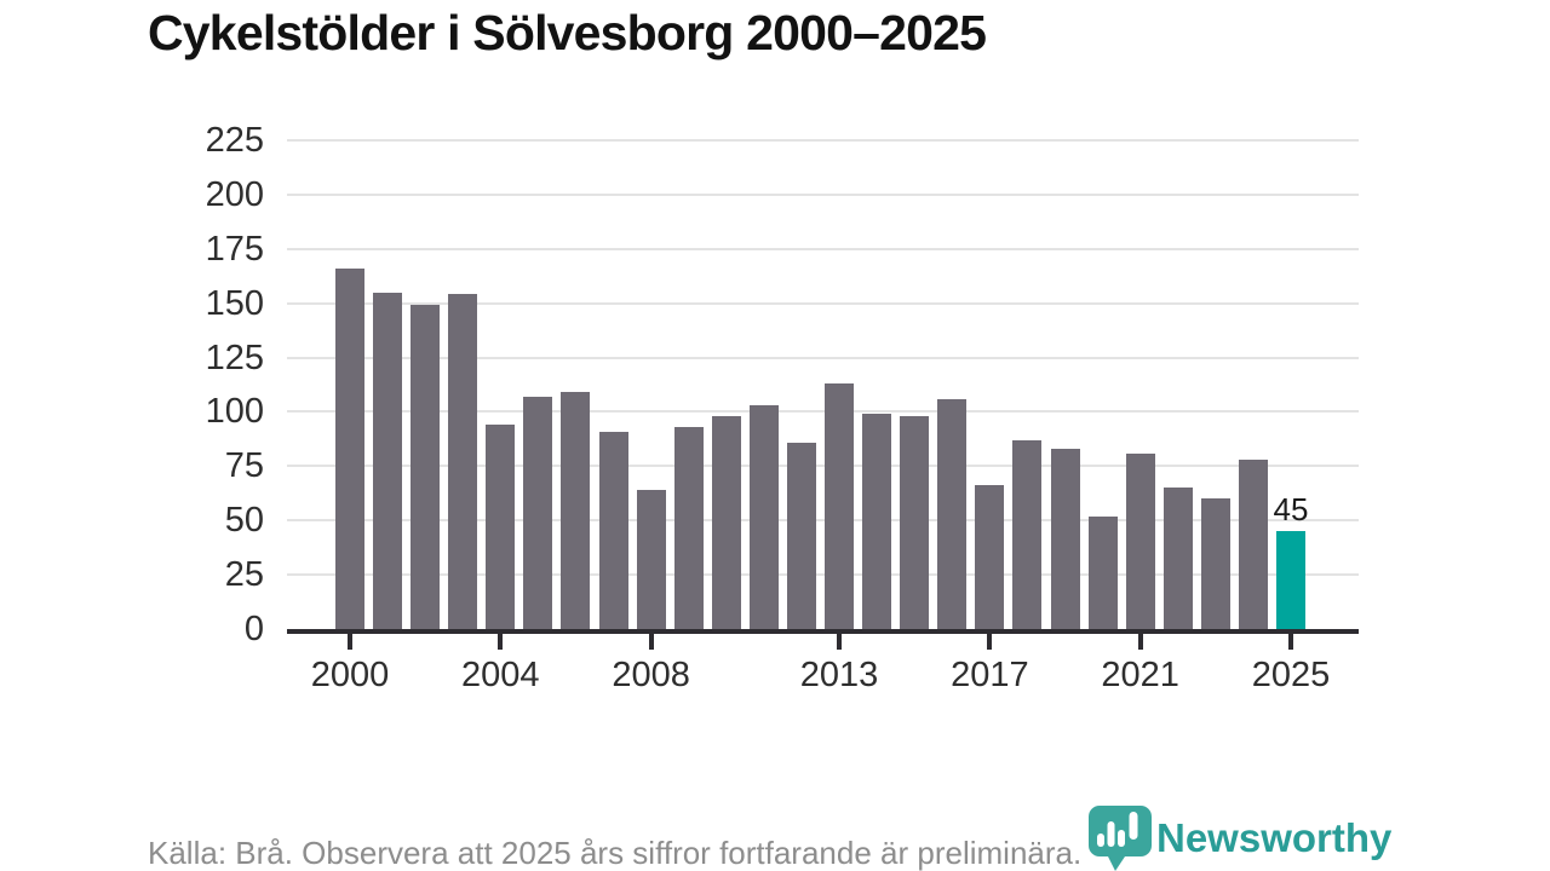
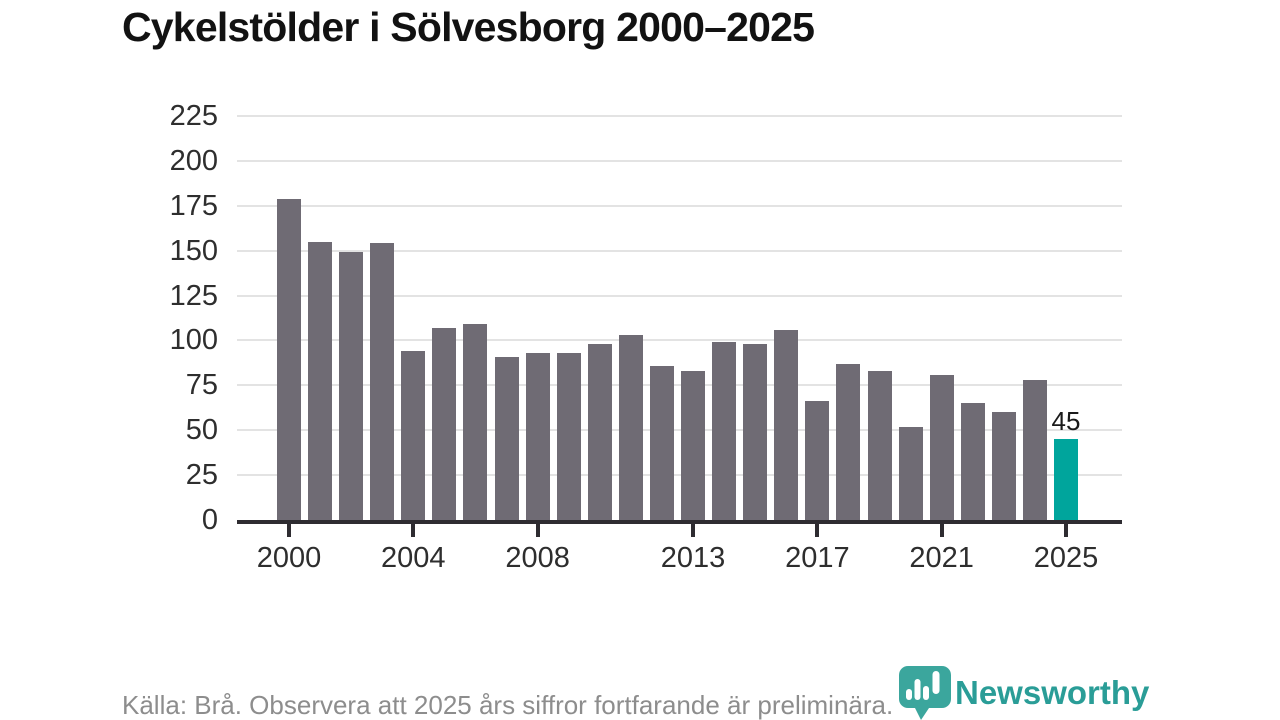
2000: 166 -> 179
2008: 64 -> 93
2013: 113 -> 83
